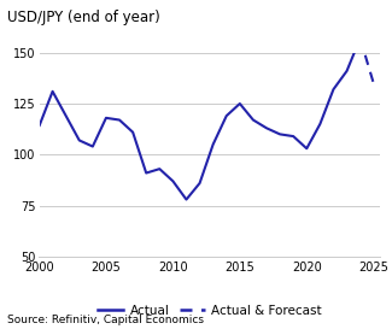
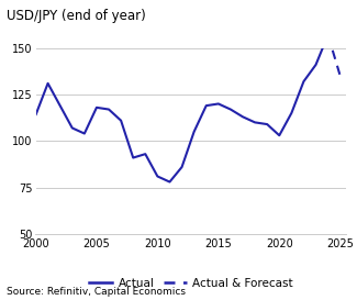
2010: 87 -> 81
2015: 125 -> 120
